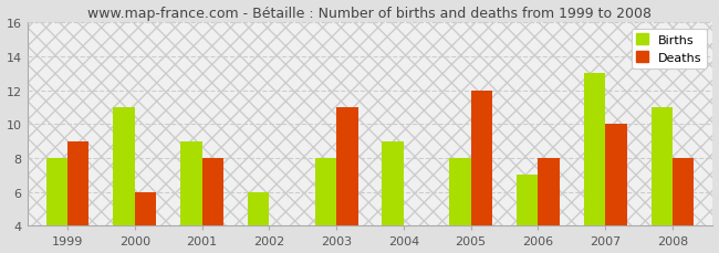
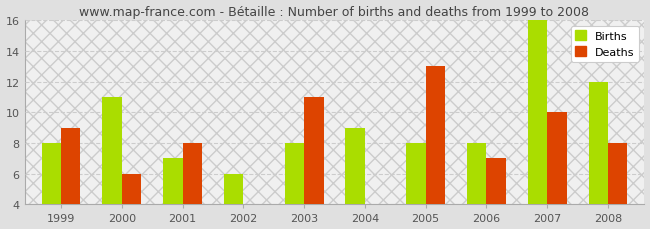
Births/2001: 9 -> 7
Deaths/2005: 12 -> 13
Births/2006: 7 -> 8
Deaths/2006: 8 -> 7
Births/2007: 13 -> 16
Births/2008: 11 -> 12
